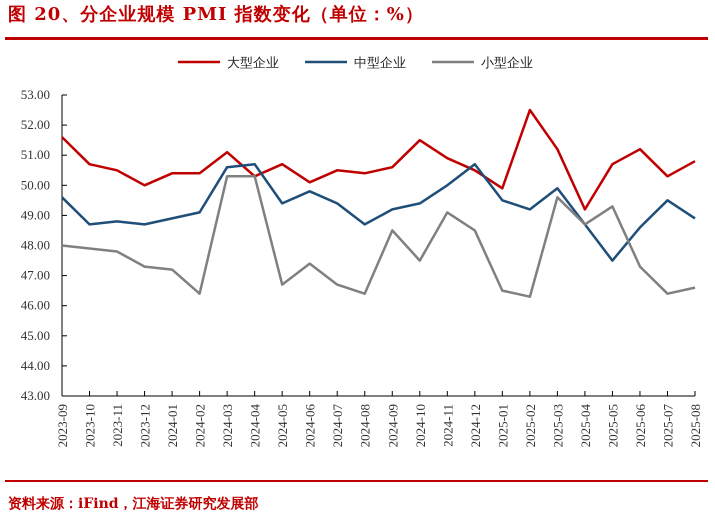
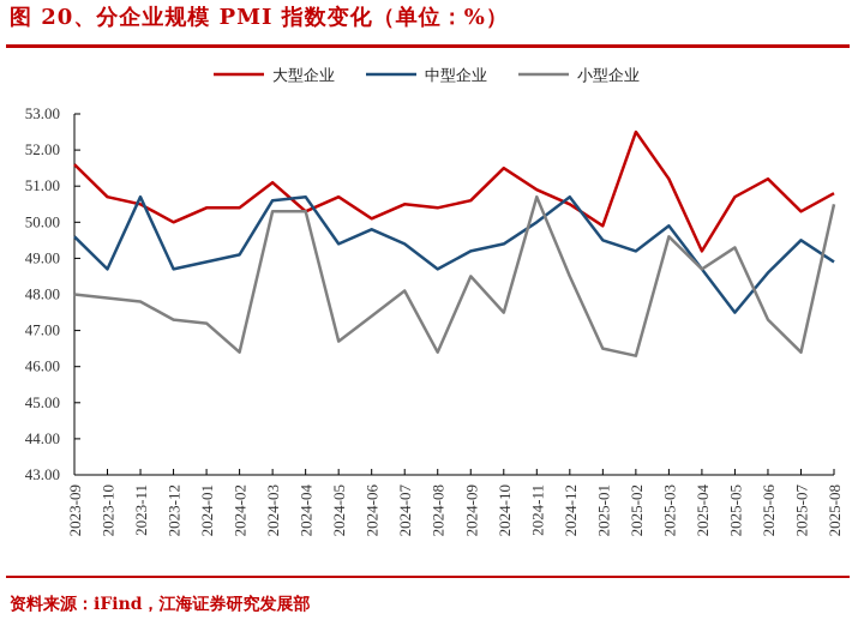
中型企业/2023-11: 48.8 -> 50.7
小型企业/2024-07: 46.7 -> 48.1
小型企业/2024-11: 49.1 -> 50.7
小型企业/2025-08: 46.6 -> 50.5
